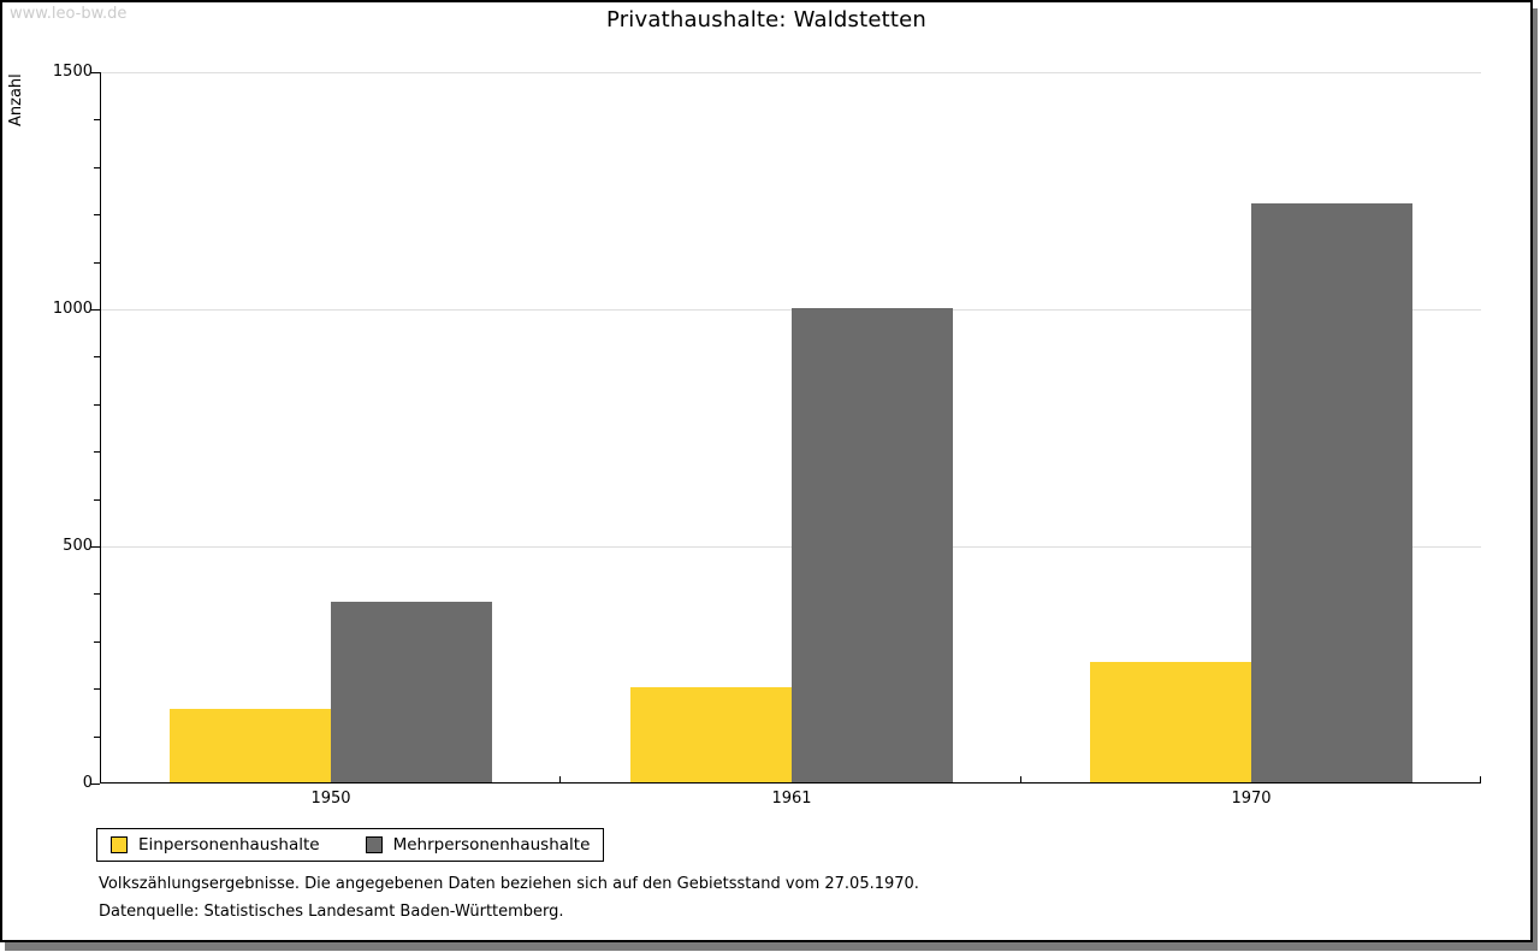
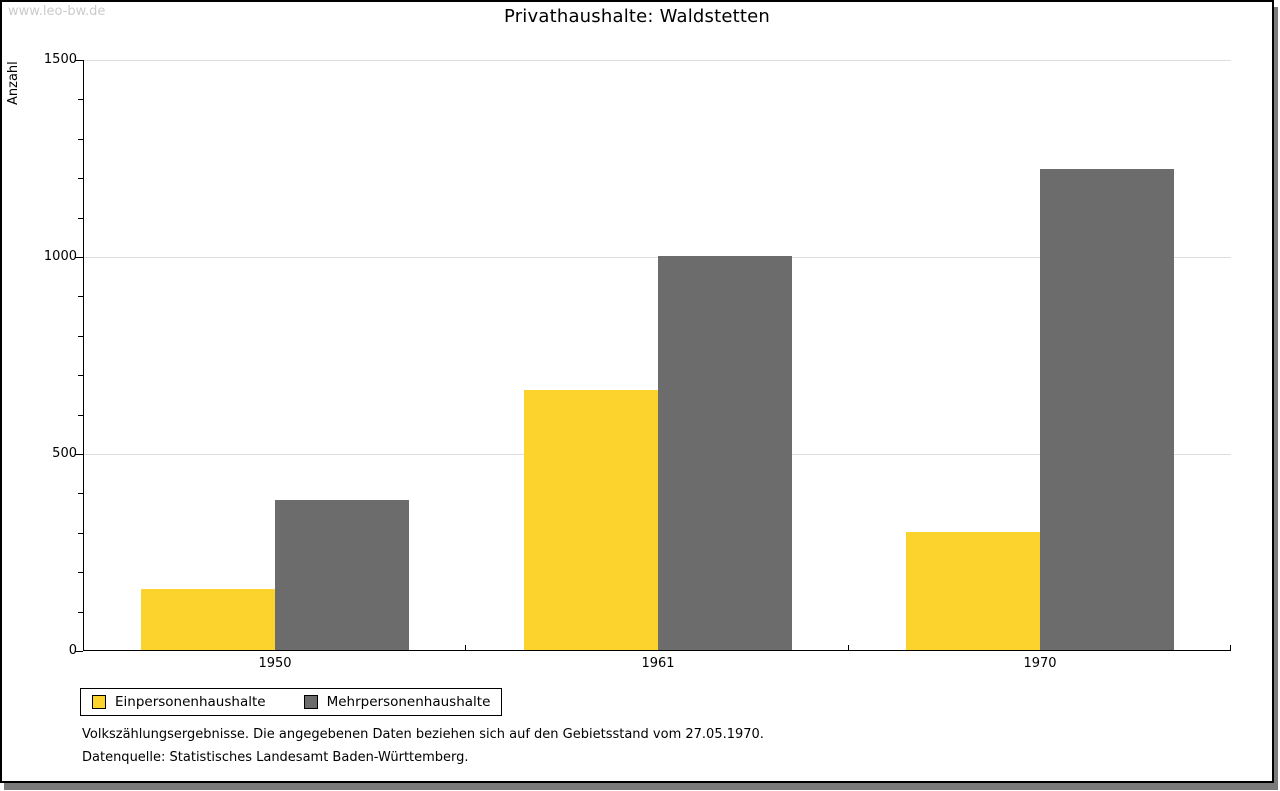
Einpersonenhaushalte/1961: 200 -> 660
Einpersonenhaushalte/1970: 260 -> 300
